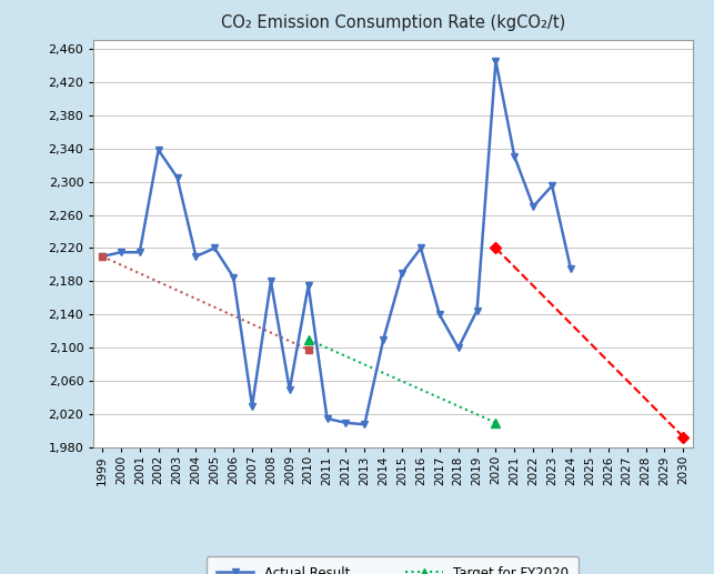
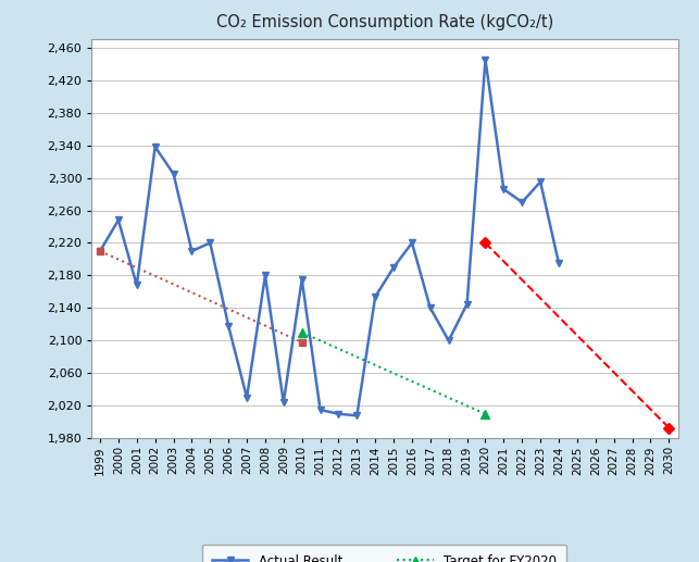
2000: 2,215 -> 2,248
2001: 2,215 -> 2,168
2006: 2,185 -> 2,118
2009: 2,050 -> 2,024
2014: 2,110 -> 2,154
2021: 2,330 -> 2,286
